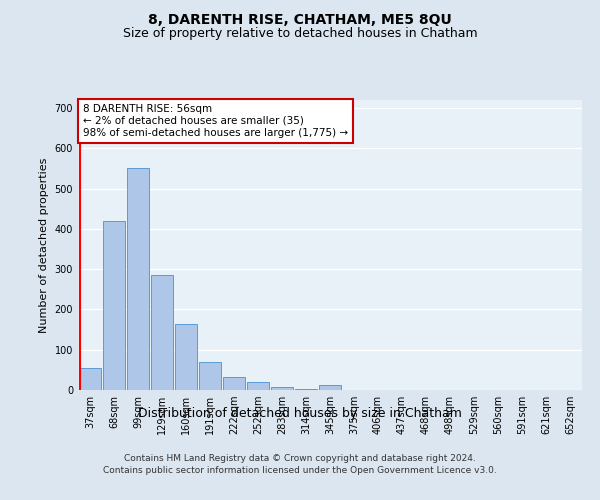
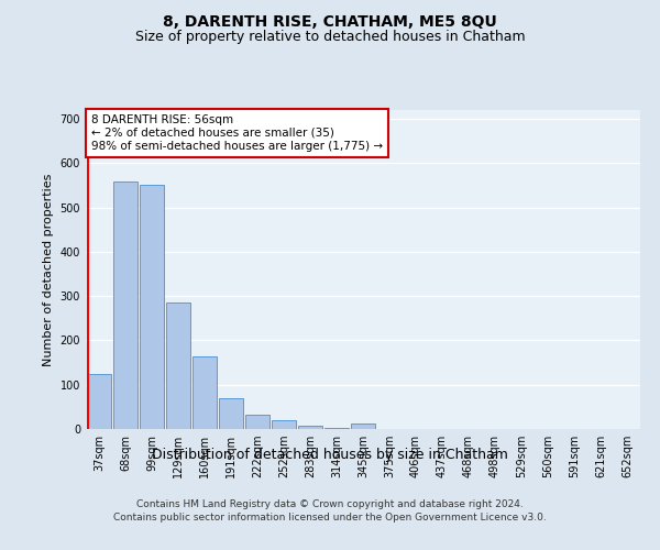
37sqm: 55 -> 125
68sqm: 420 -> 558
